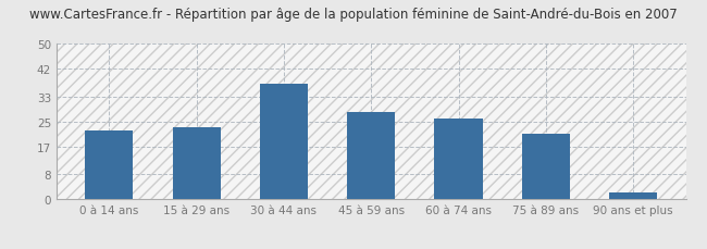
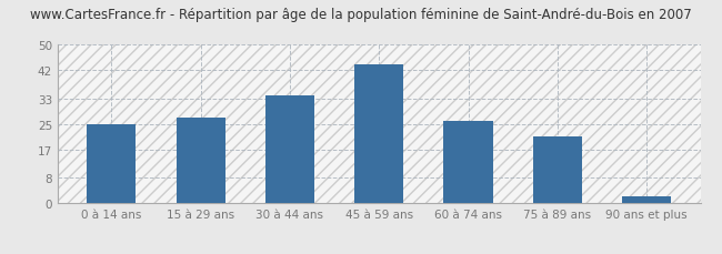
0 à 14 ans: 22 -> 25
15 à 29 ans: 23 -> 27
30 à 44 ans: 37 -> 34
45 à 59 ans: 28 -> 44
